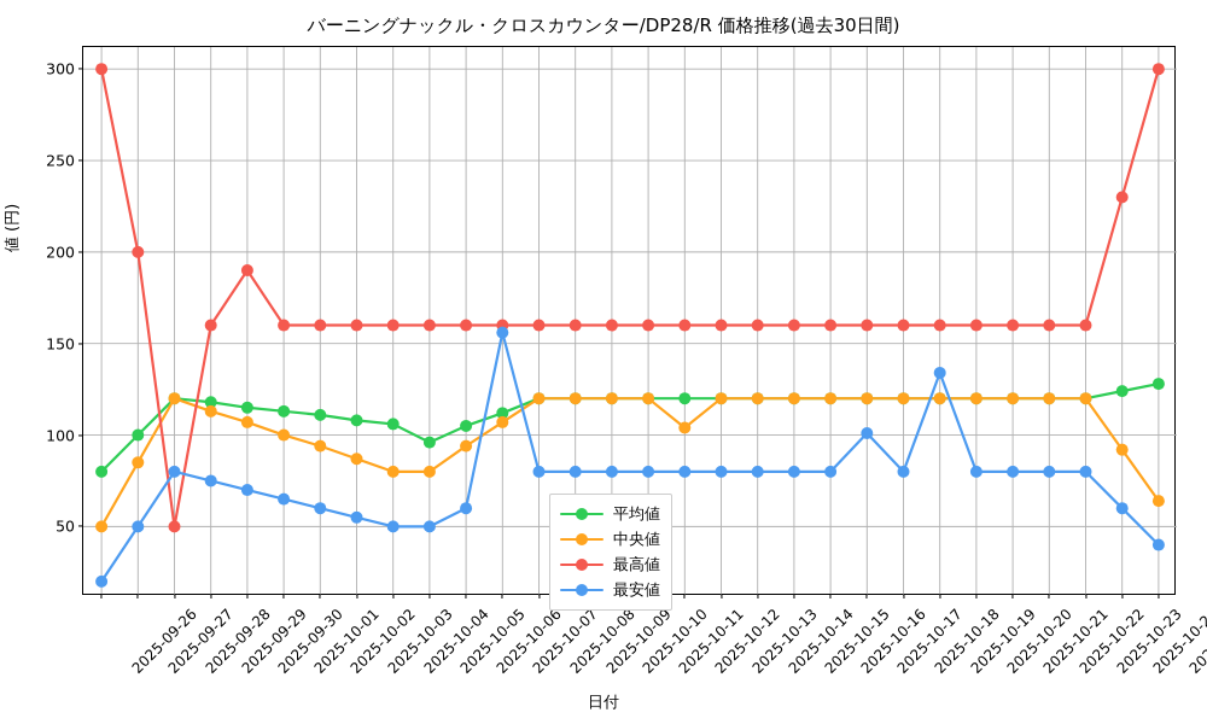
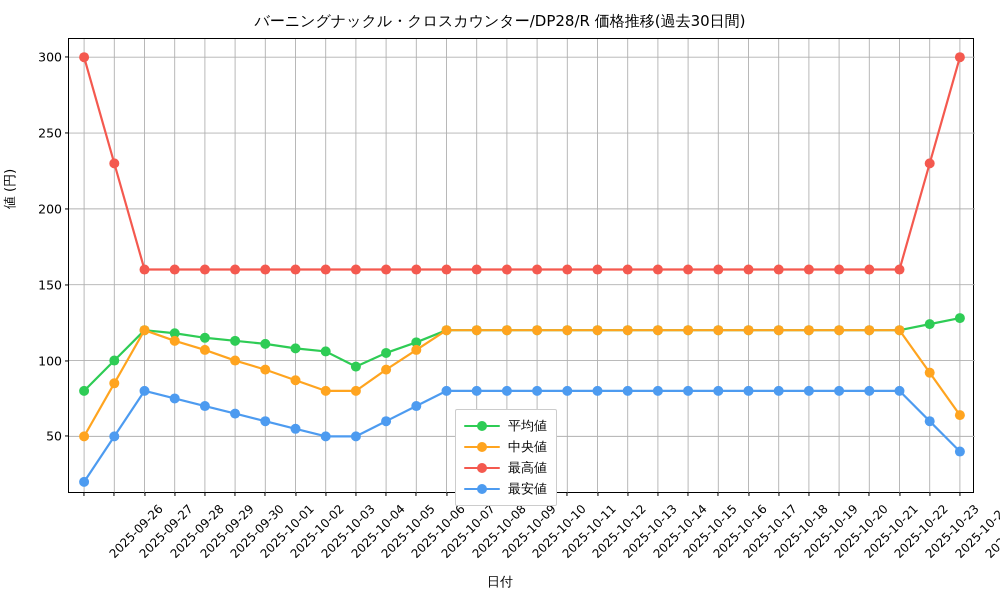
最高値/2025-09-27: 200 -> 230
最高値/2025-09-28: 50 -> 160
最高値/2025-09-30: 190 -> 160
最安値/2025-10-07: 156 -> 70
中央値/2025-10-12: 104 -> 120
最安値/2025-10-17: 101 -> 80
最安値/2025-10-19: 134 -> 80
